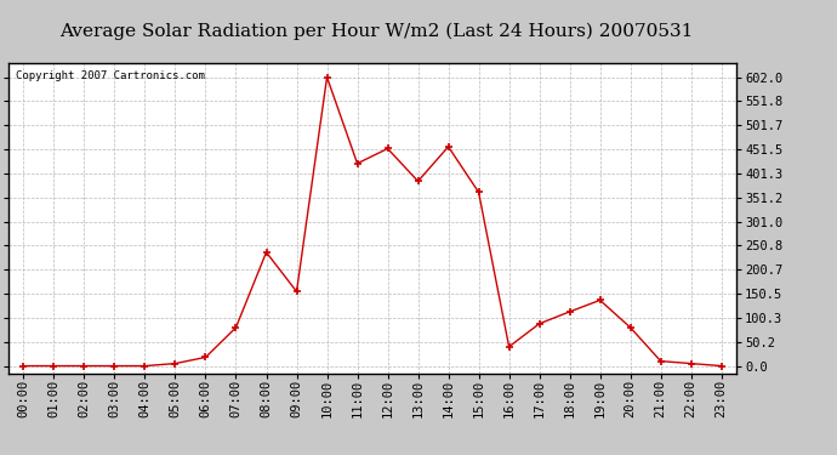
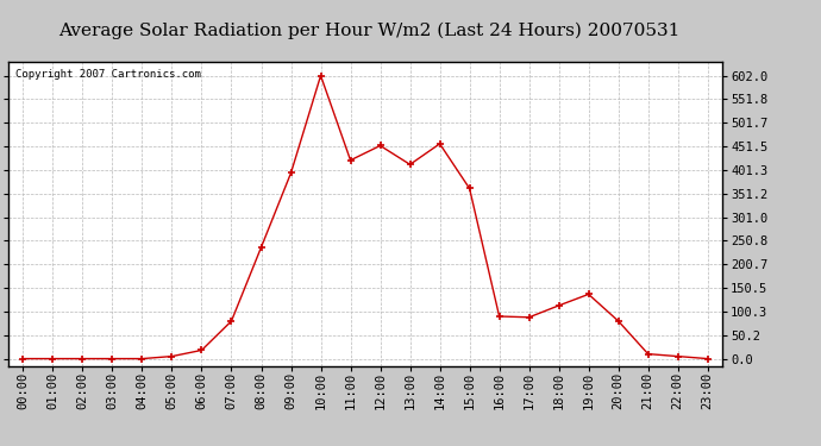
09:00: 155 -> 395
13:00: 385 -> 413
16:00: 40 -> 90
